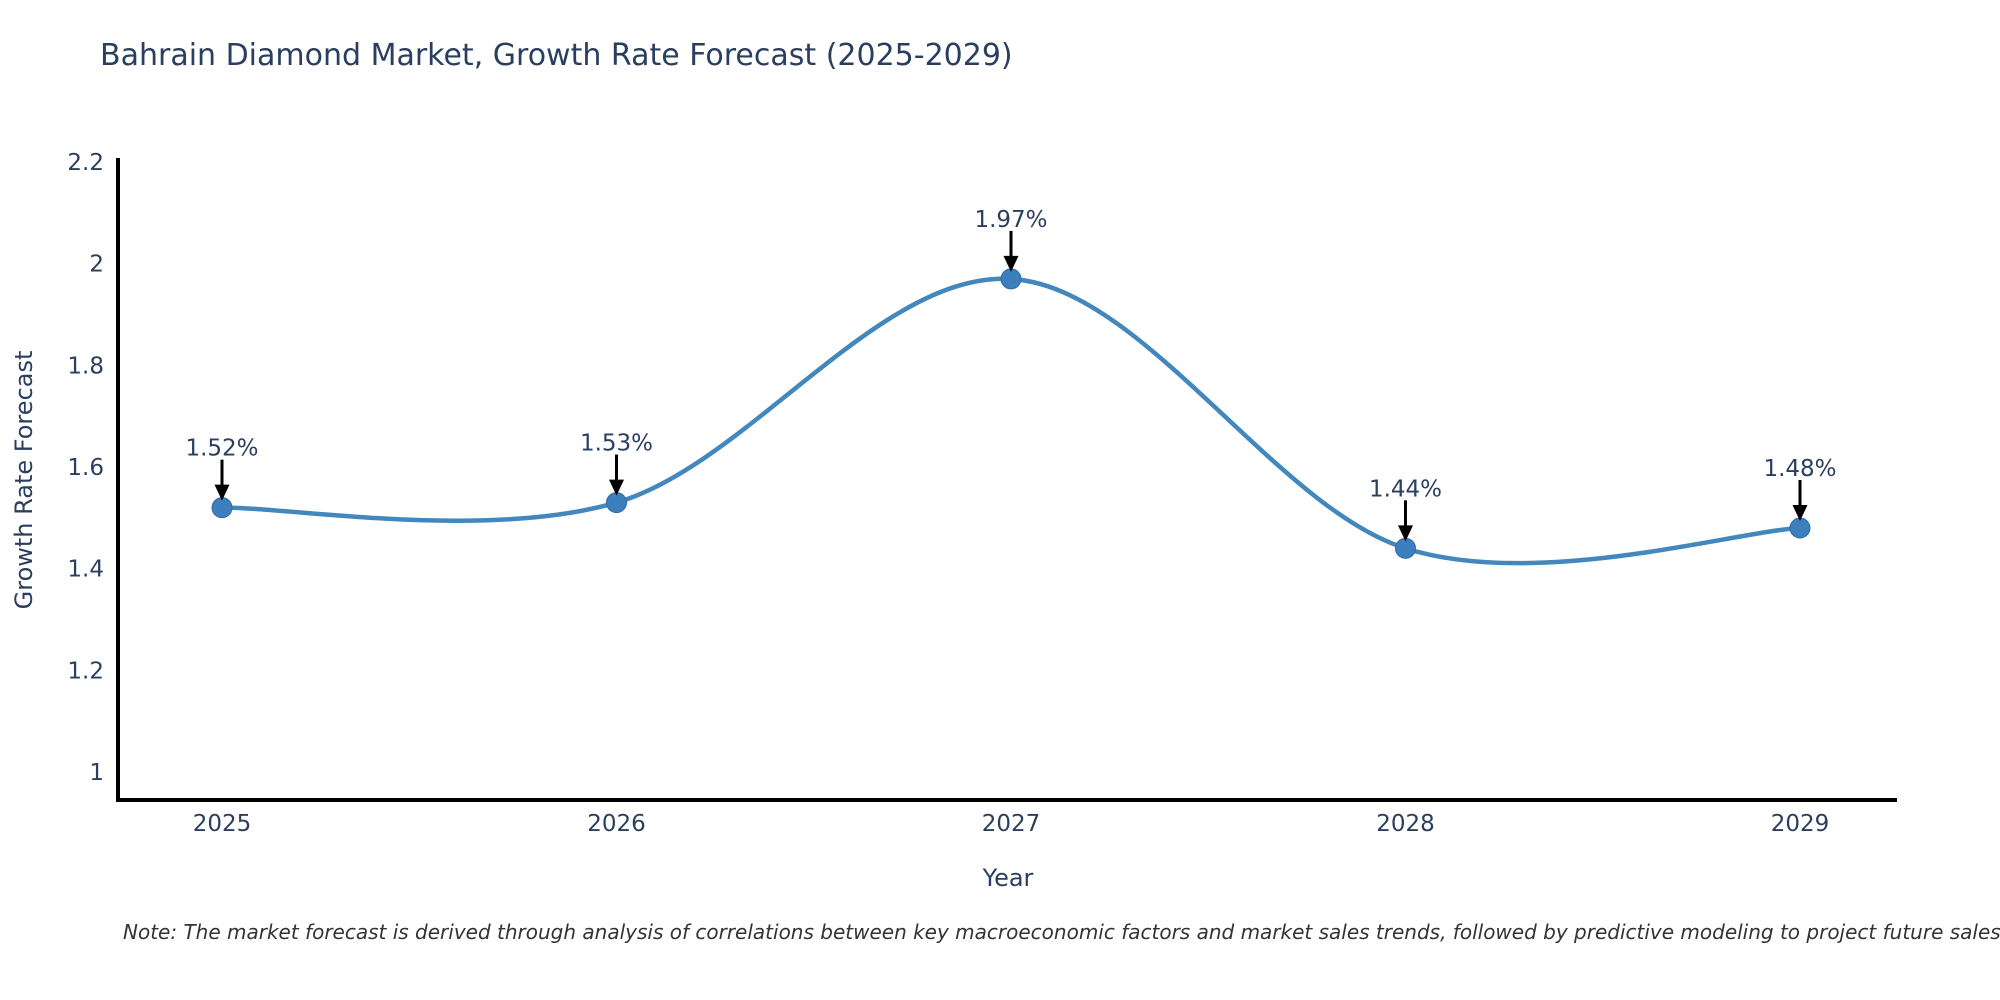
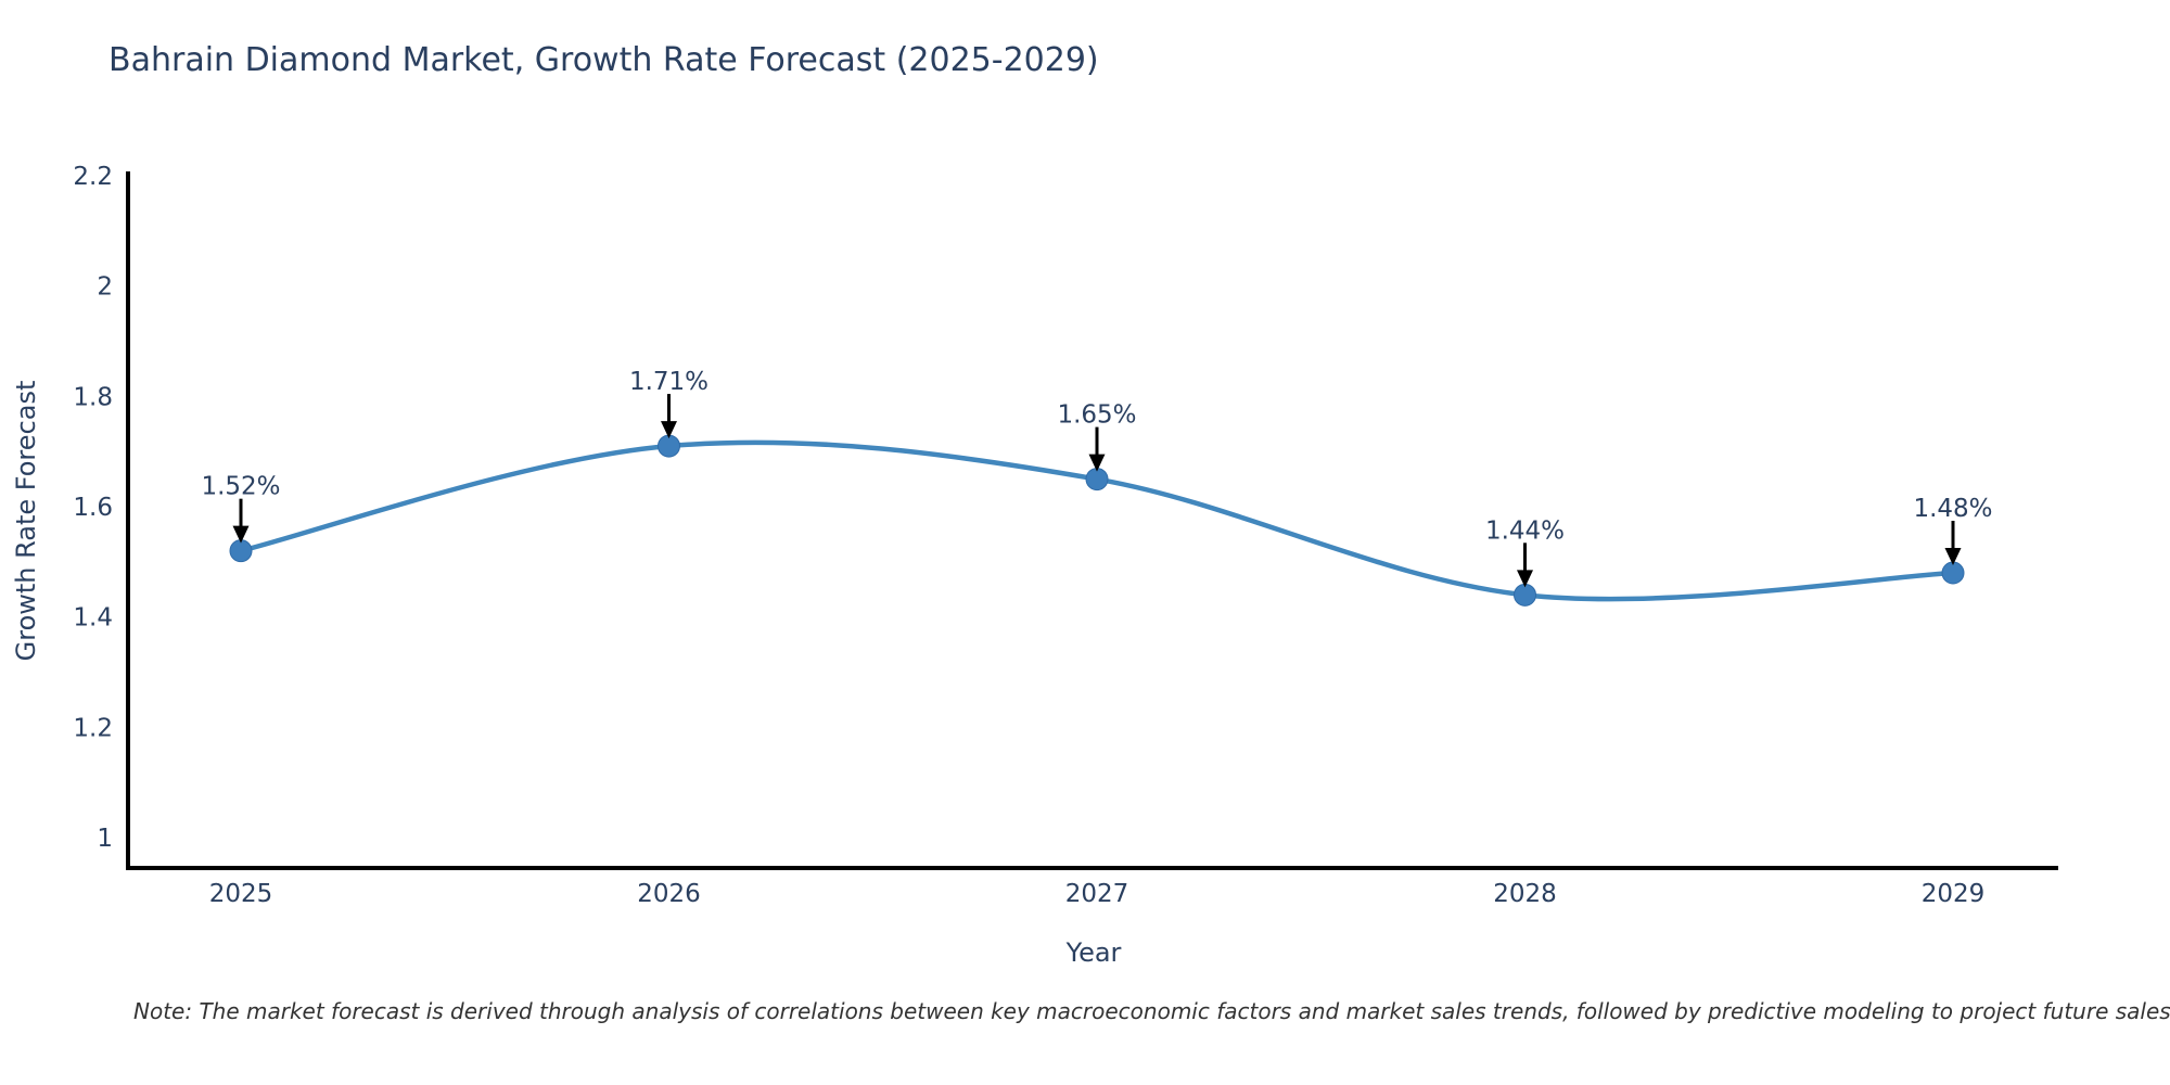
2026: 1.53% -> 1.71%
2027: 1.97% -> 1.65%
